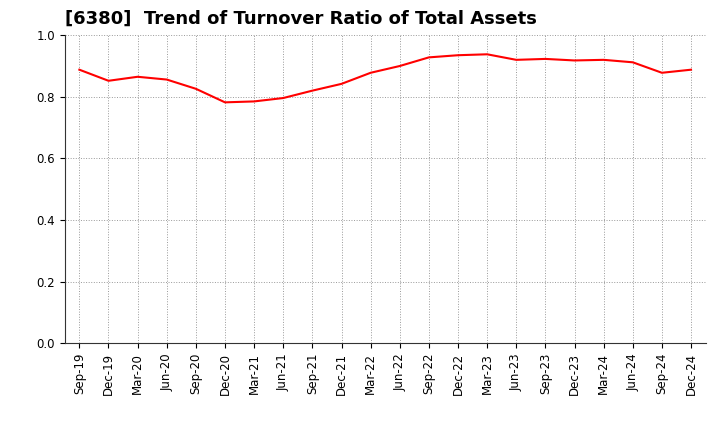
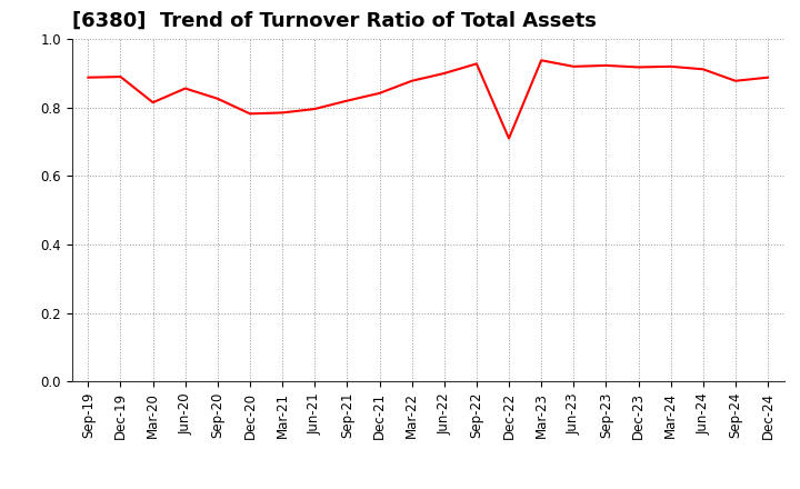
Dec-19: 0.852 -> 0.890
Mar-20: 0.865 -> 0.815
Dec-22: 0.935 -> 0.710
